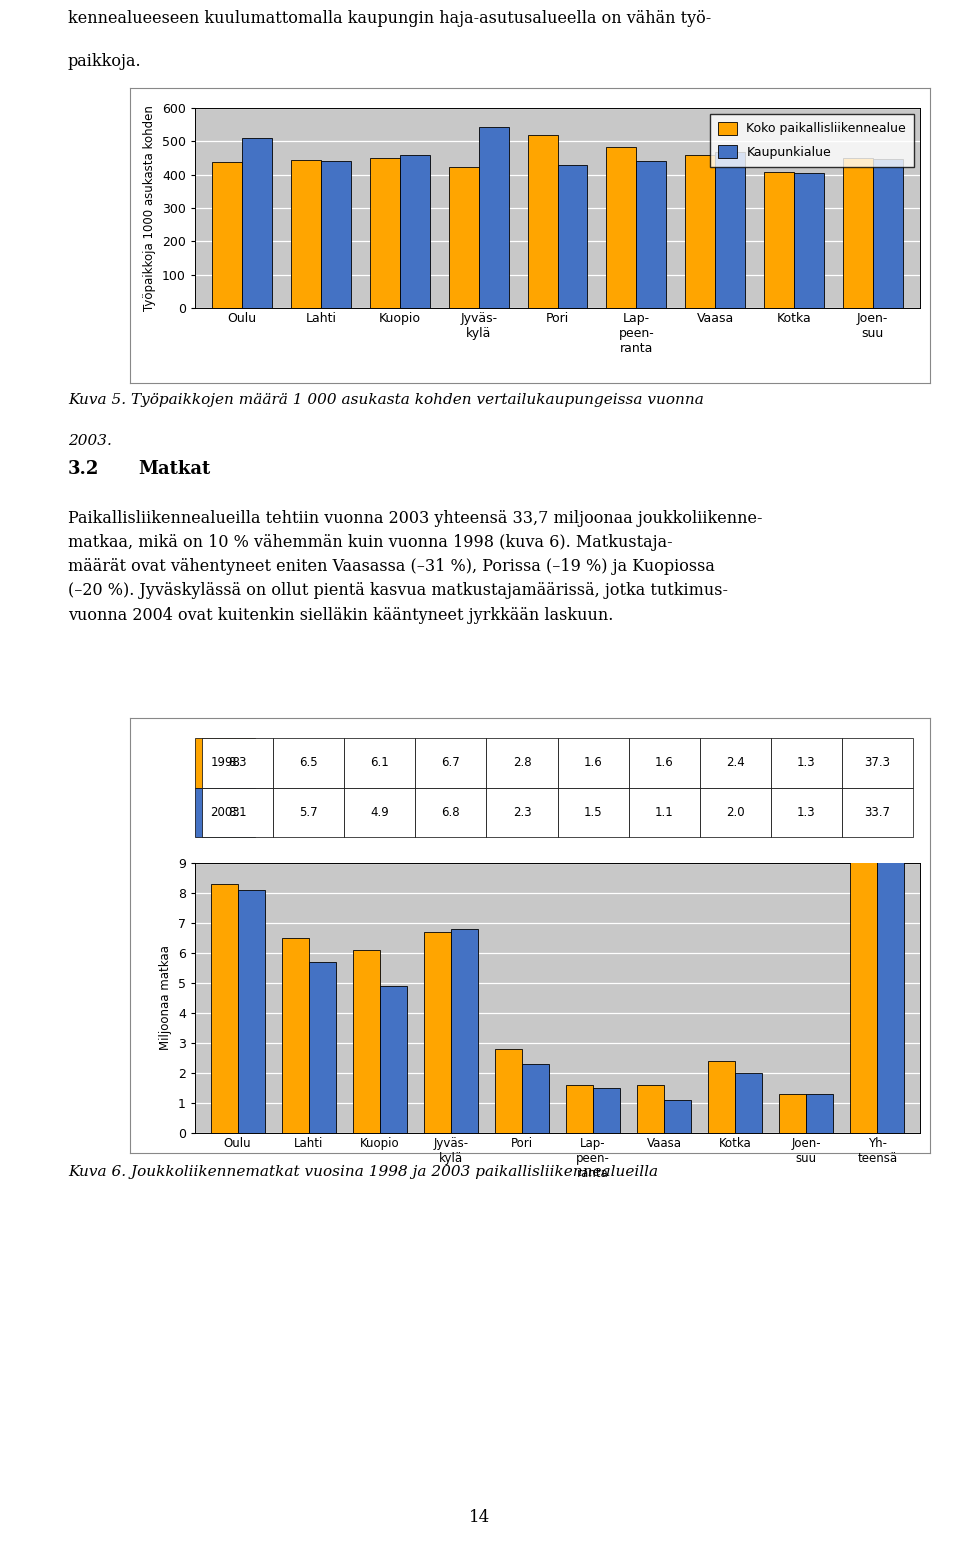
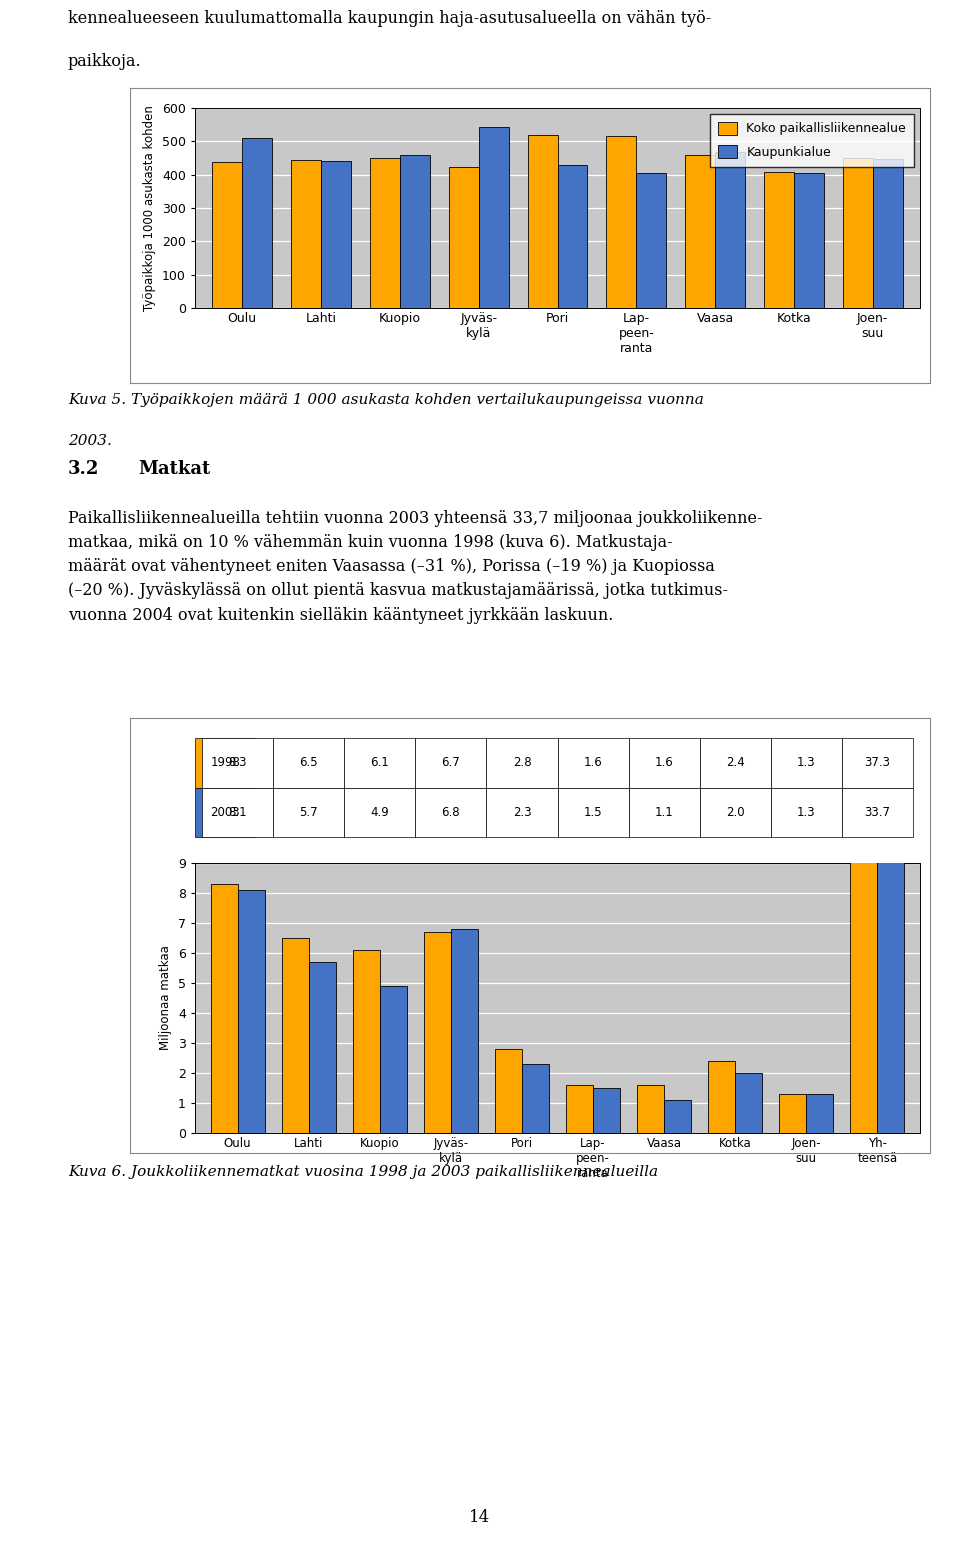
Koko paikallisliikennealue/Lap- peen- ranta: 484 -> 515
Kaupunkialue/Lap- peen- ranta: 440 -> 405
